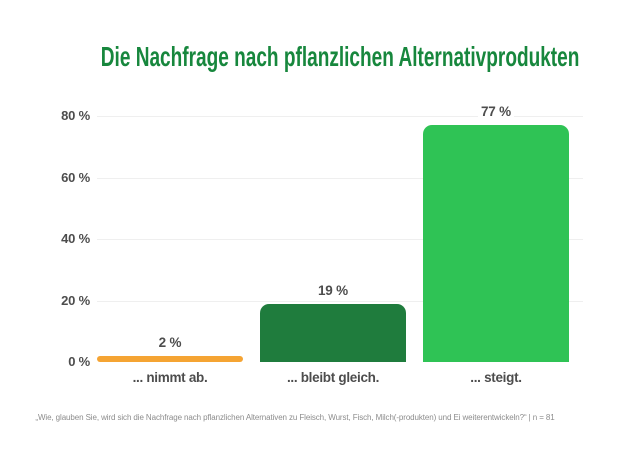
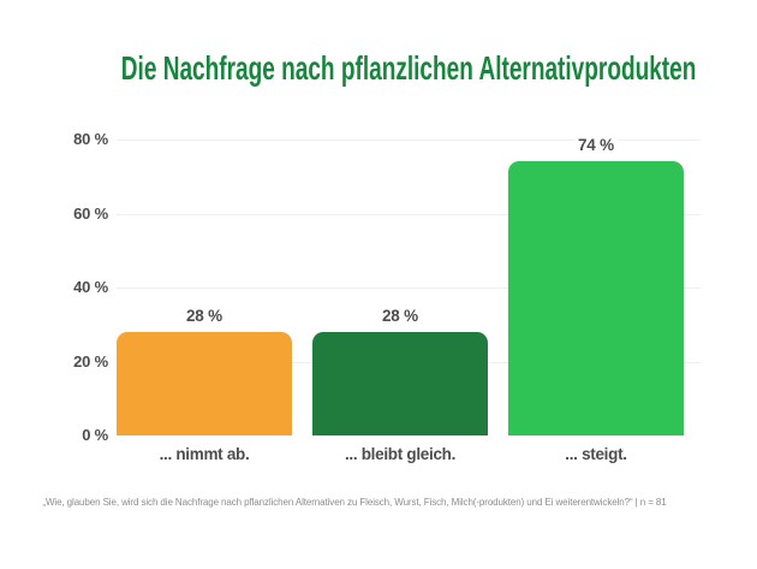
... nimmt ab.: 2 -> 28
... bleibt gleich.: 19 -> 28
... steigt.: 77 -> 74
